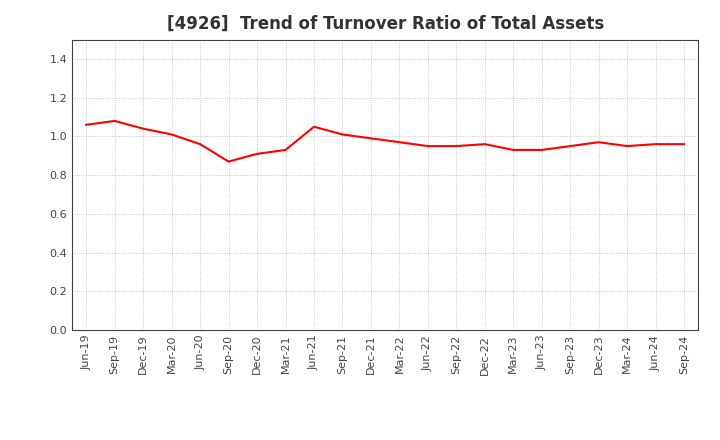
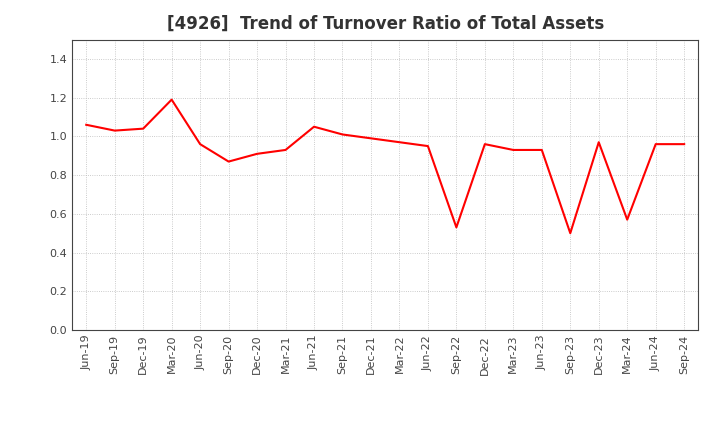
Sep-19: 1.08 -> 1.03
Mar-20: 1.01 -> 1.19
Sep-22: 0.95 -> 0.53
Sep-23: 0.95 -> 0.50
Mar-24: 0.95 -> 0.57
